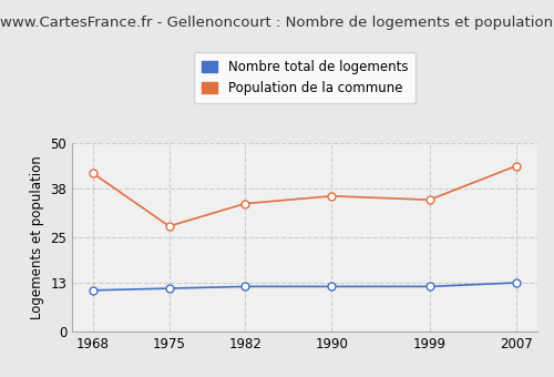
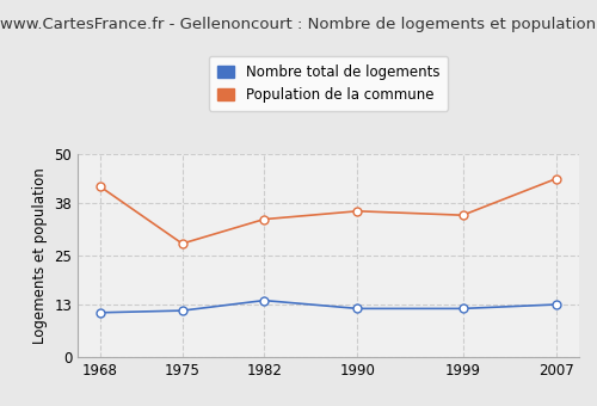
Nombre total de logements/1982: 12.0 -> 14.0
